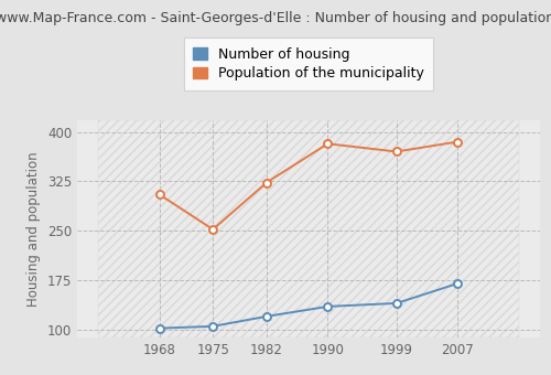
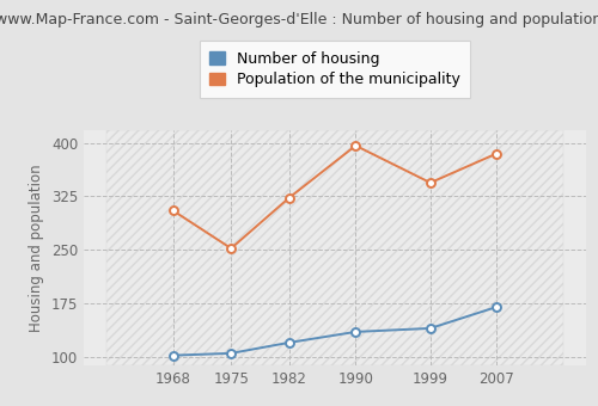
Population of the municipality/1990: 382 -> 396
Population of the municipality/1999: 370 -> 344
